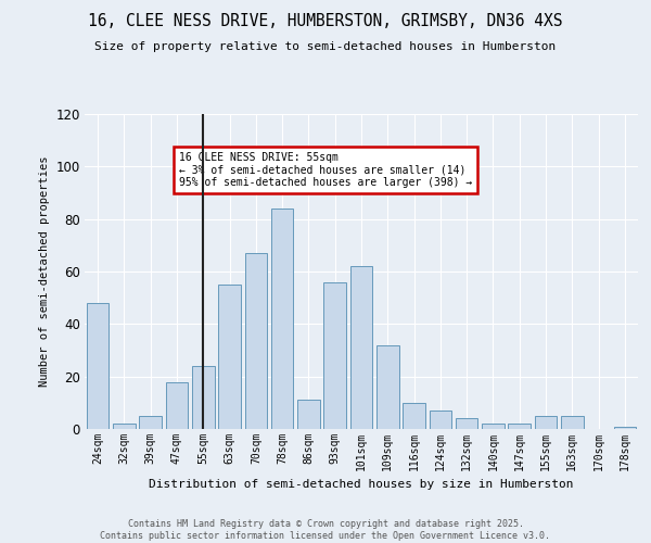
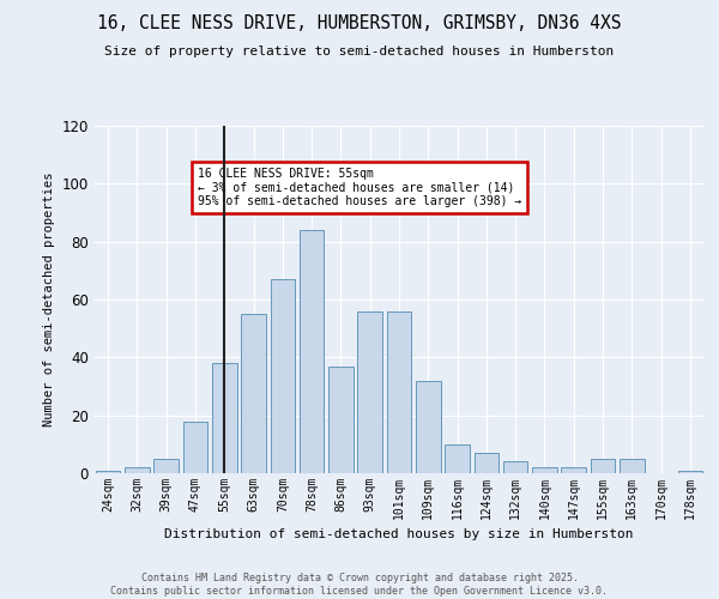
24sqm: 48 -> 1
55sqm: 24 -> 38
86sqm: 11 -> 37
101sqm: 62 -> 56
